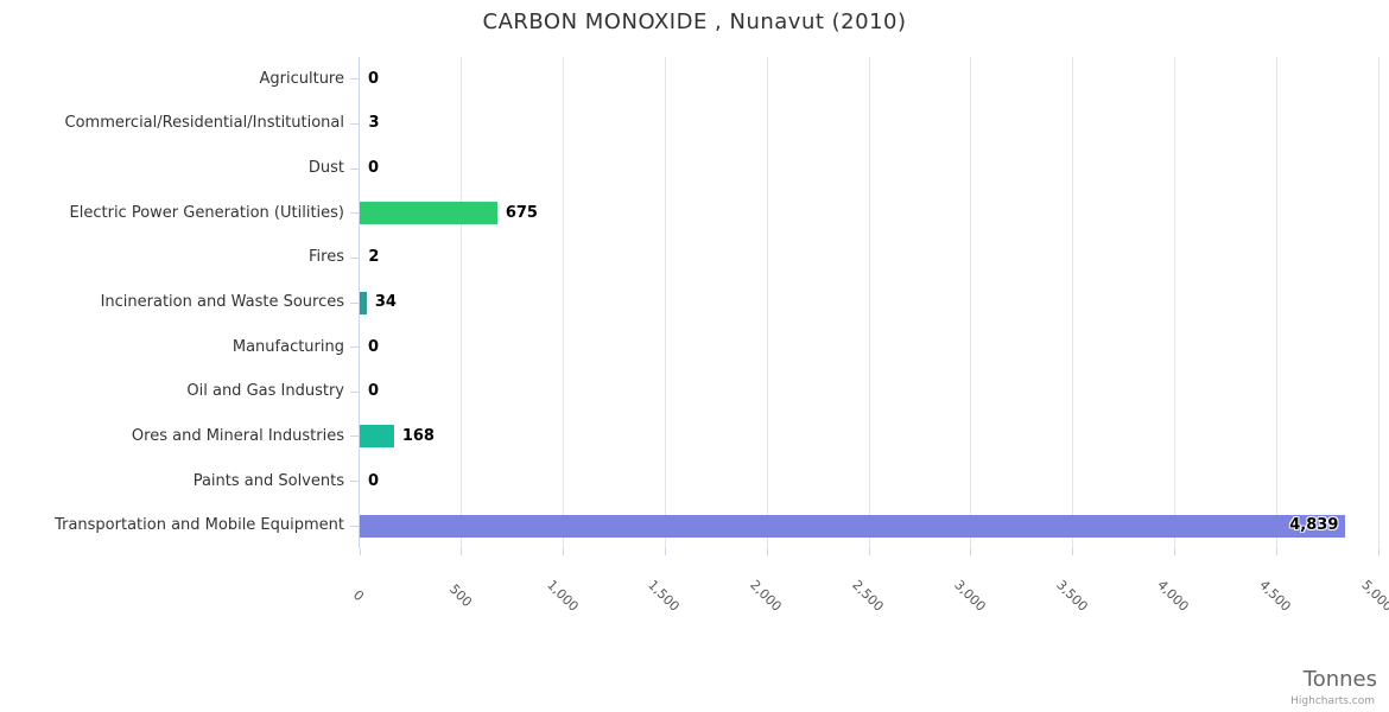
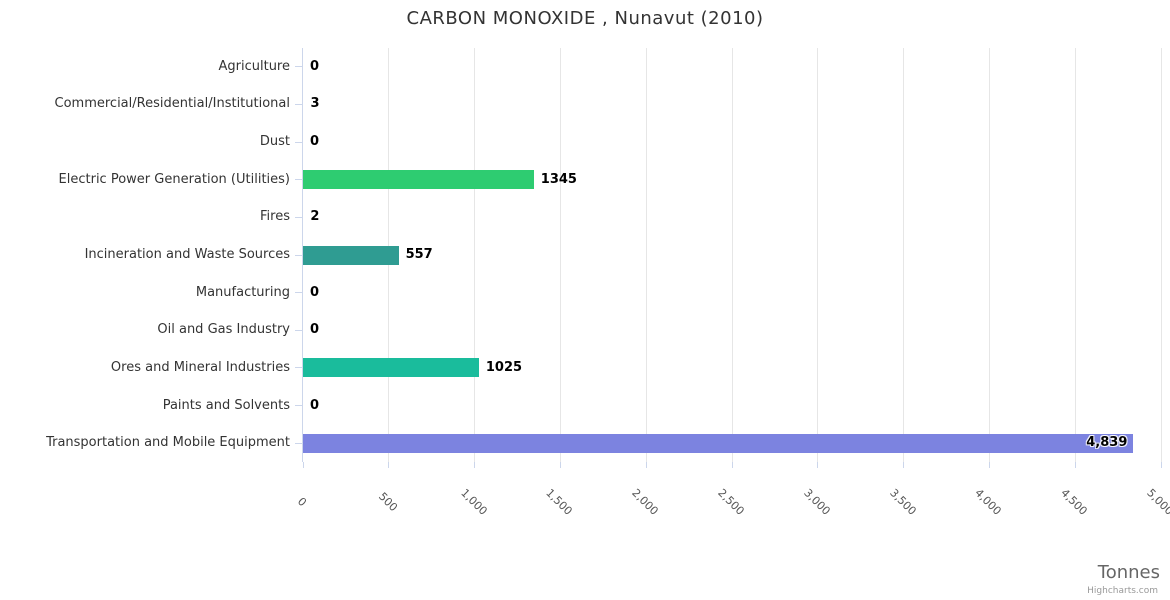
Electric Power Generation (Utilities): 675 -> 1345
Incineration and Waste Sources: 34 -> 557
Ores and Mineral Industries: 168 -> 1025
